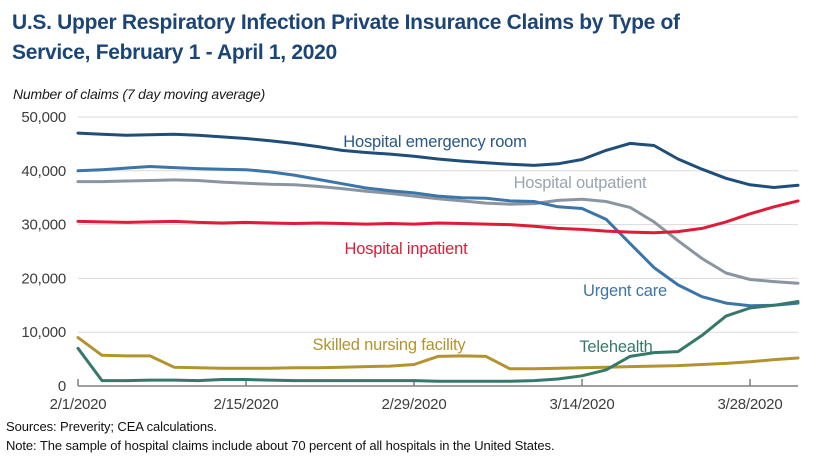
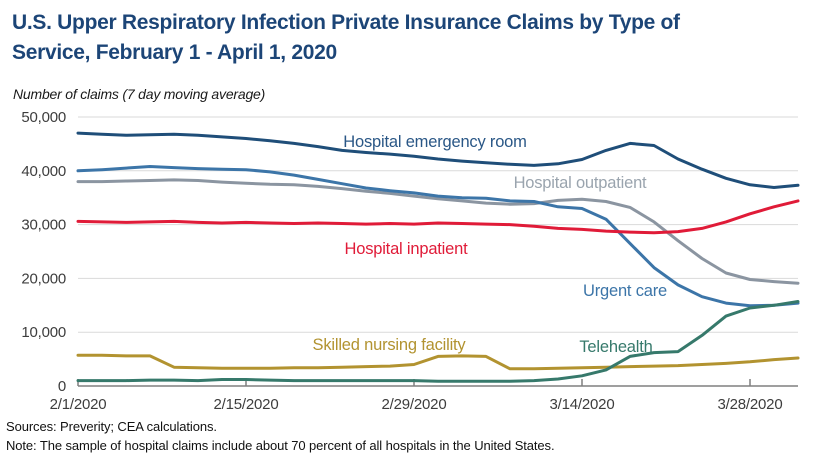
Skilled nursing facility/0: 9000 -> 6000
Telehealth/0: 7000 -> 1000
